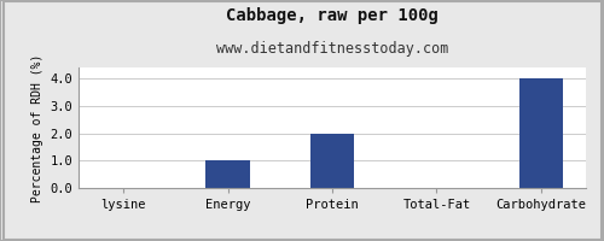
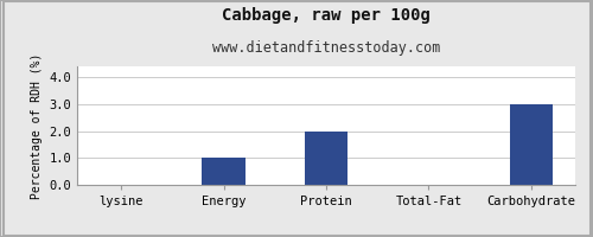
Carbohydrate: 4 -> 3
